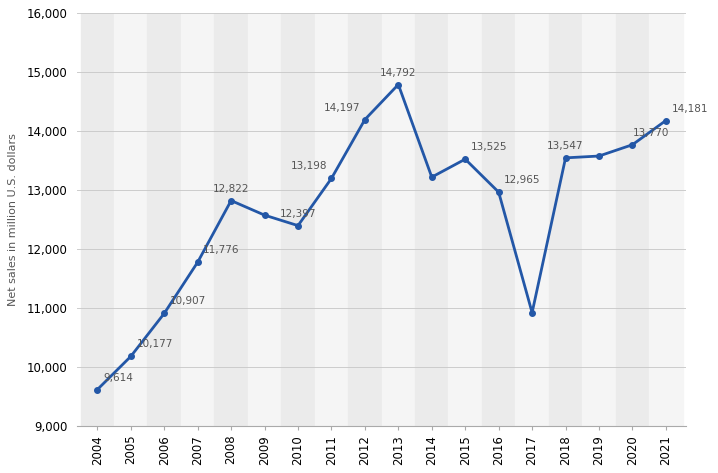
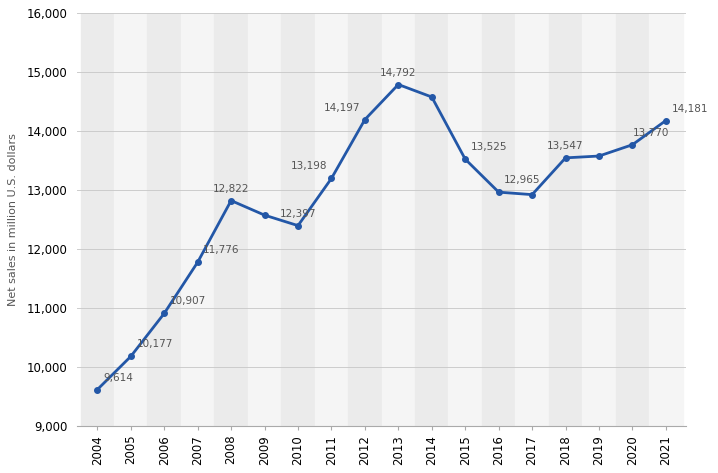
2014: 13,220 -> 14,580
2017: 10,920 -> 12,920
